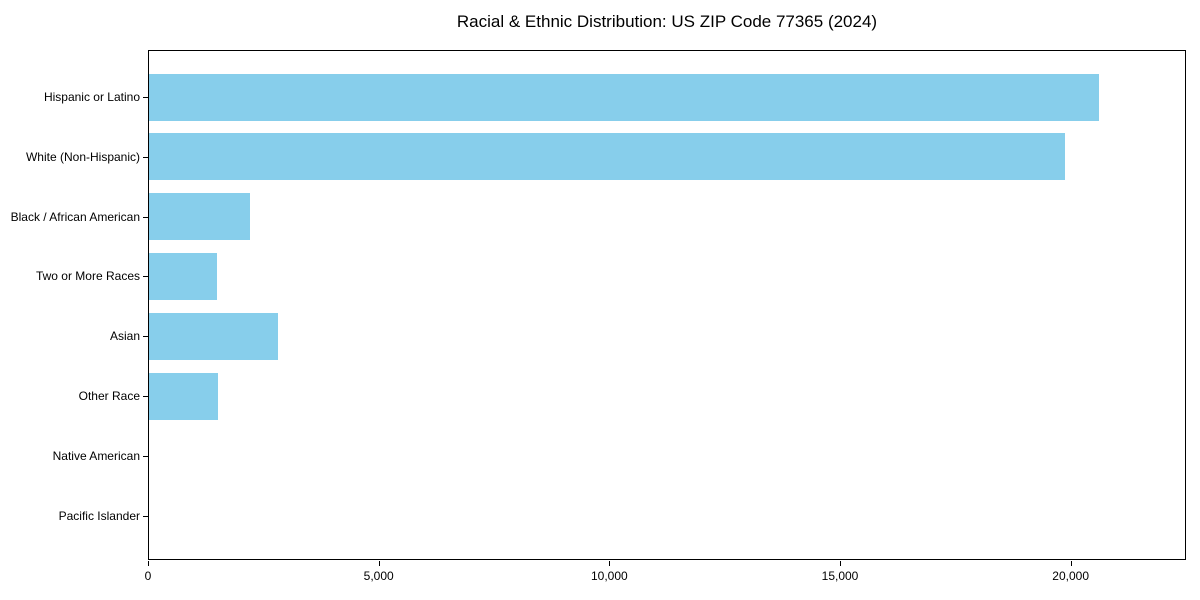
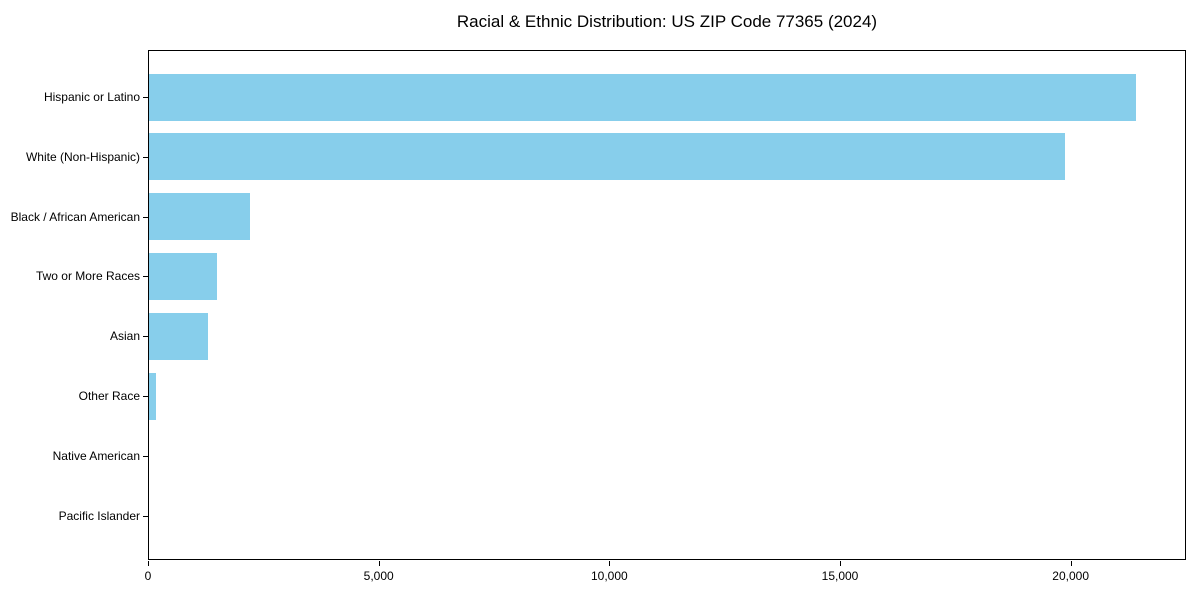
Hispanic or Latino: 20600 -> 21400
Asian: 2800 -> 1300
Other Race: 1500 -> 200
